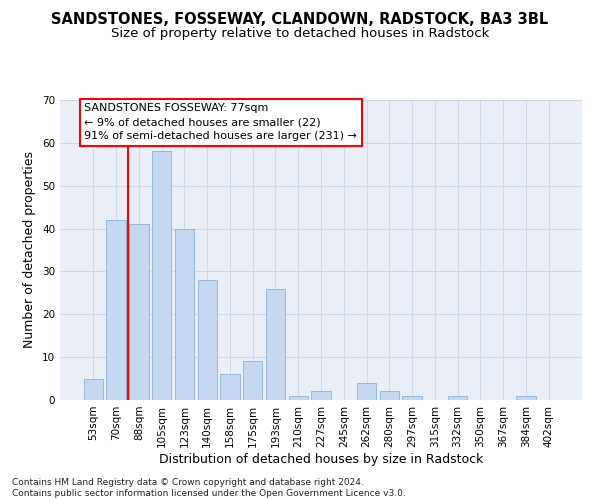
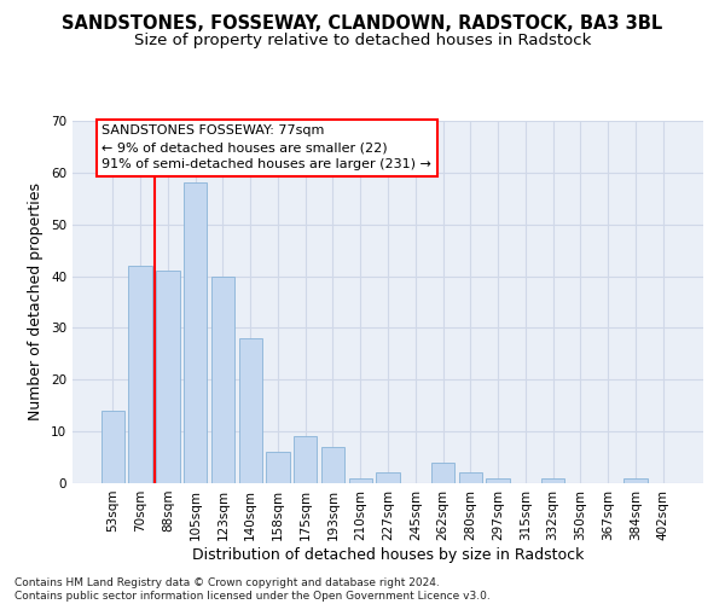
53sqm: 5 -> 14
193sqm: 26 -> 7
